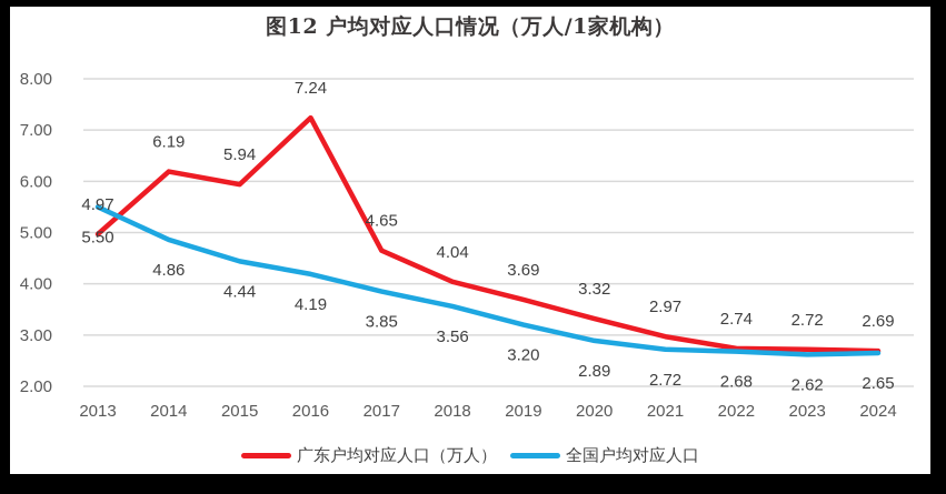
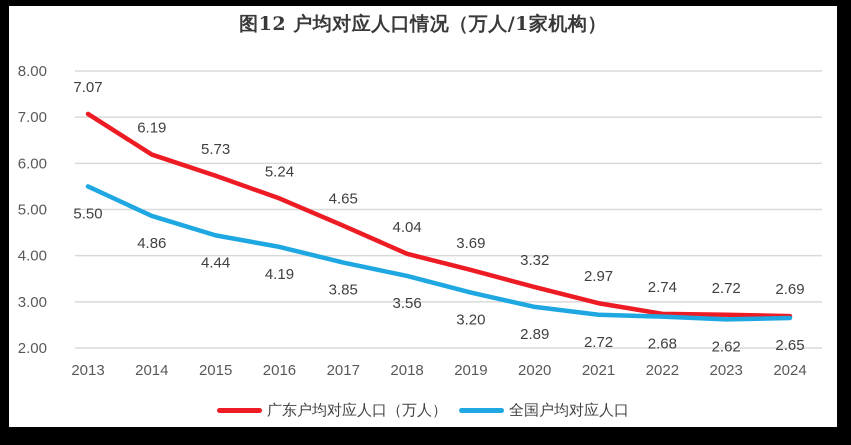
广东户均对应人口（万人）/2013: 4.97 -> 7.07
广东户均对应人口（万人）/2015: 5.94 -> 5.73
广东户均对应人口（万人）/2016: 7.24 -> 5.24
